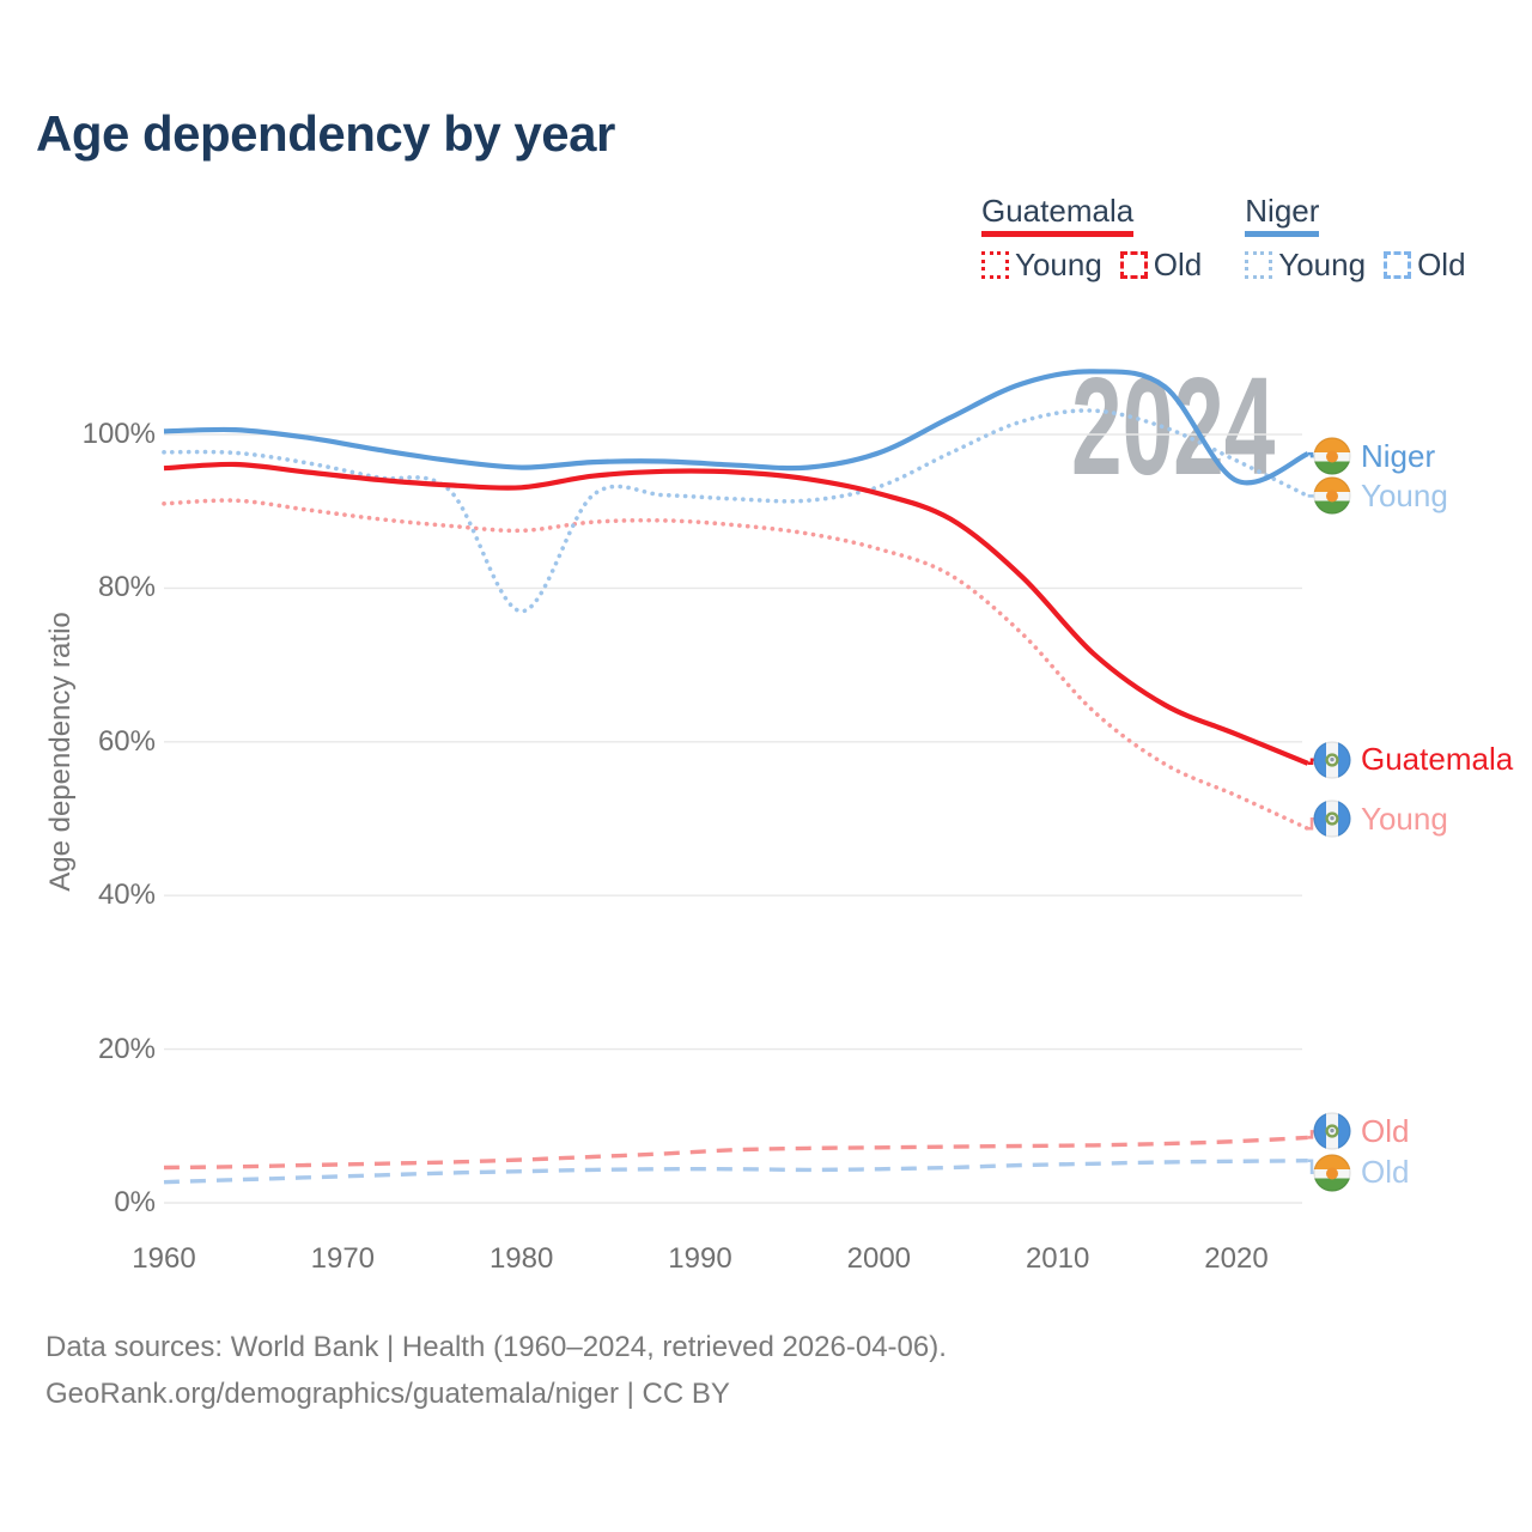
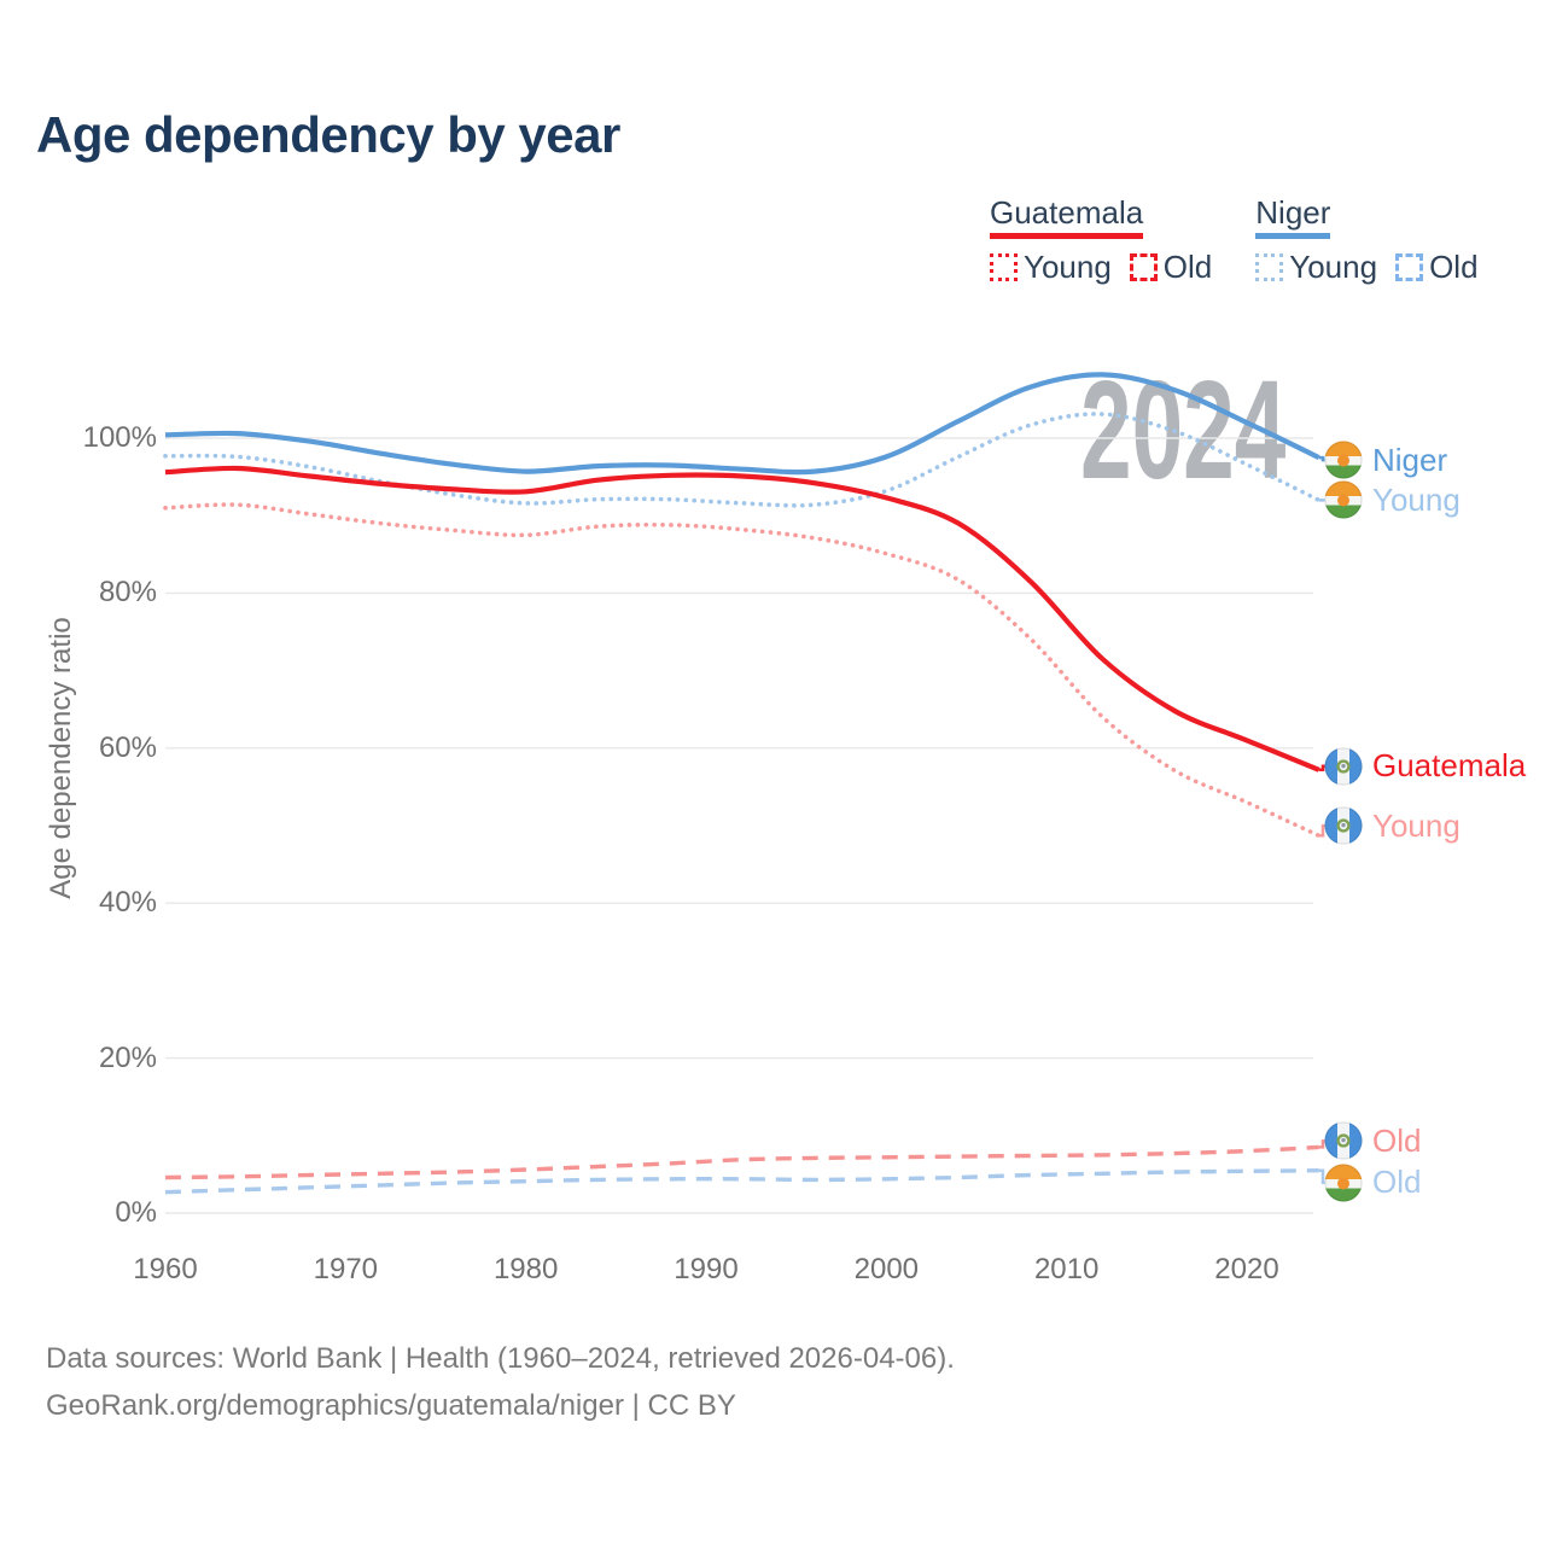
Niger Young/1980: 77% -> 92%
Niger/2020: 94% -> 102%
